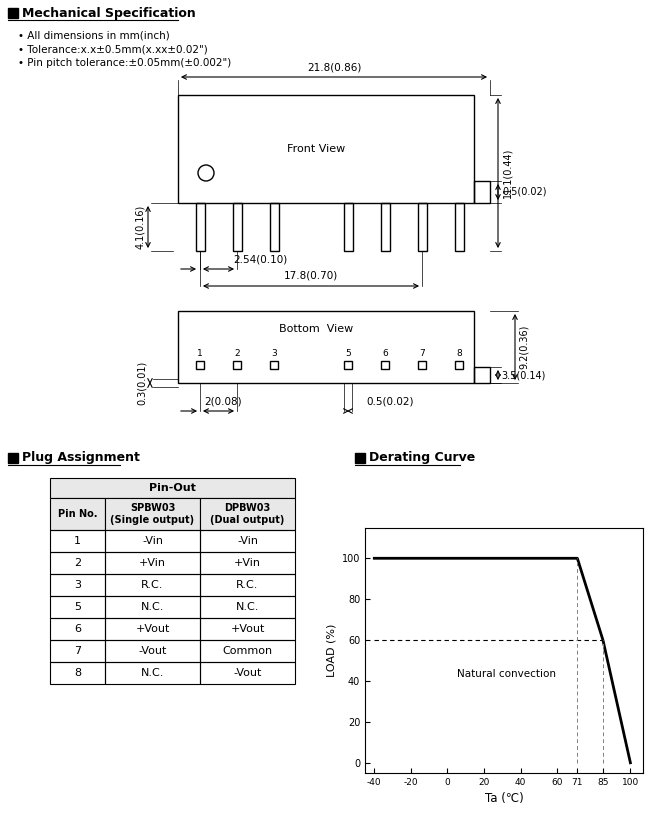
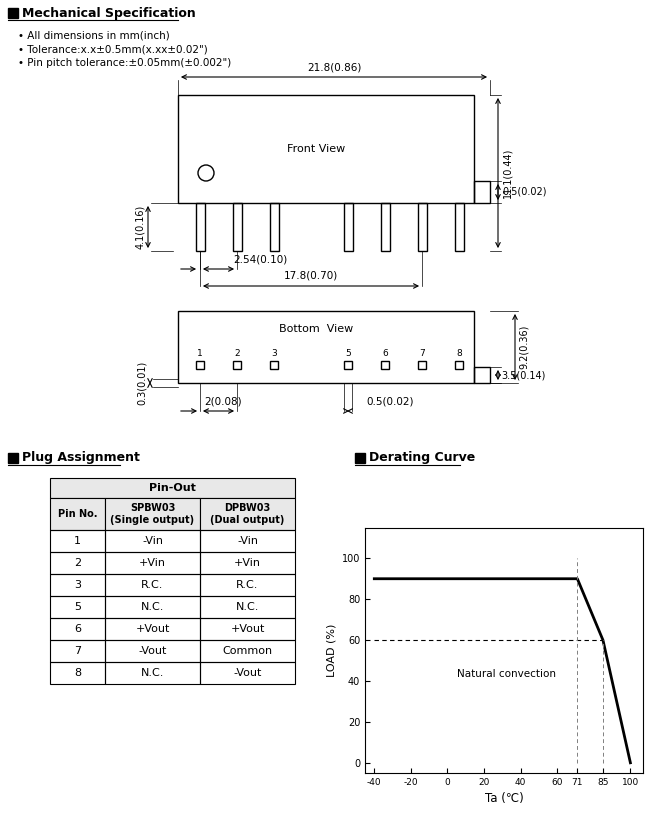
-40: 100 -> 90
71: 100 -> 90
